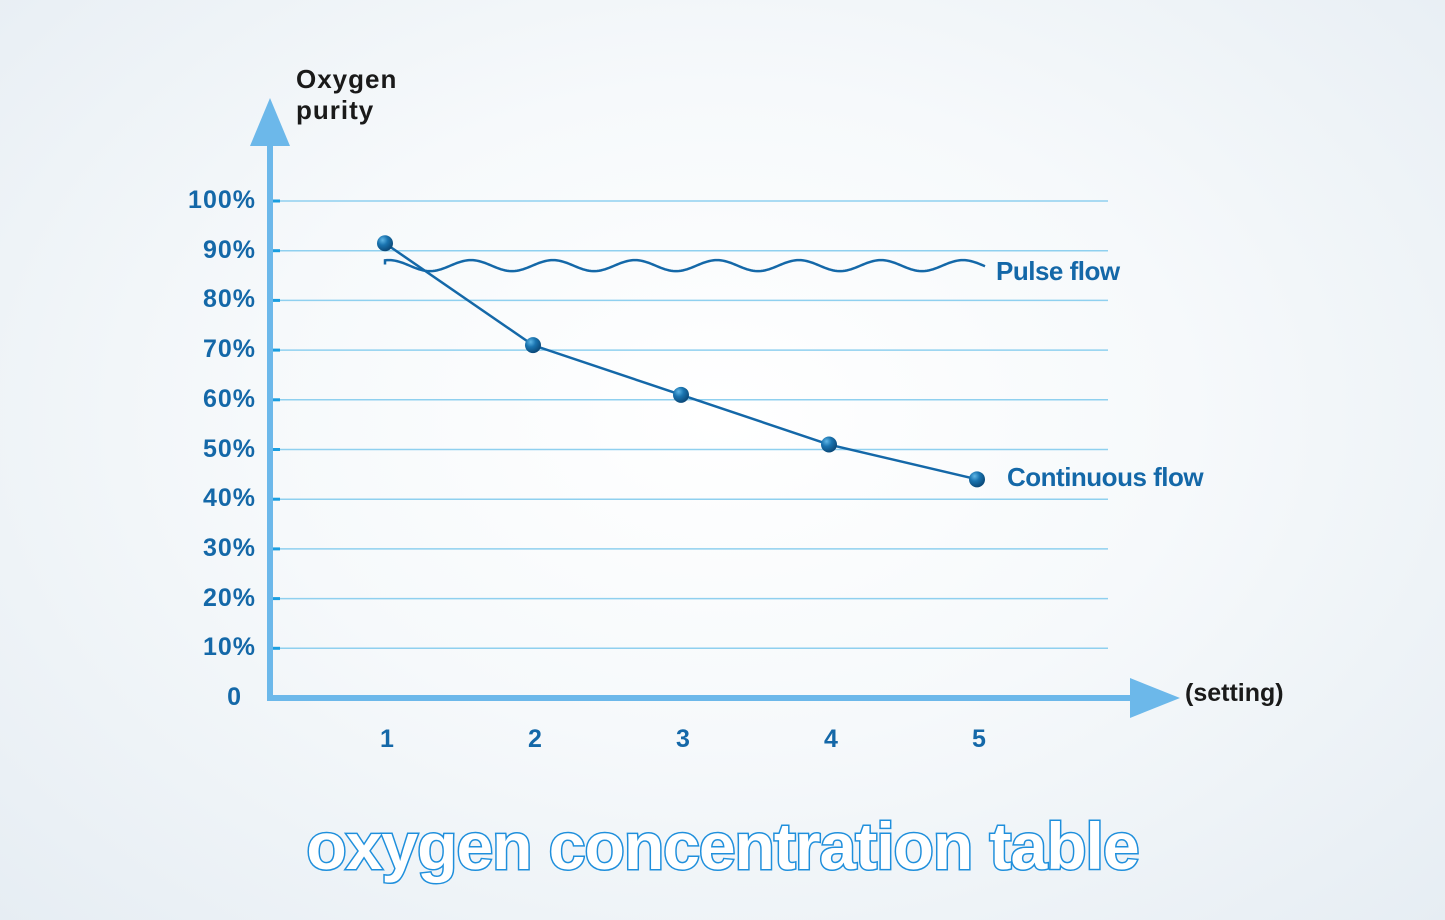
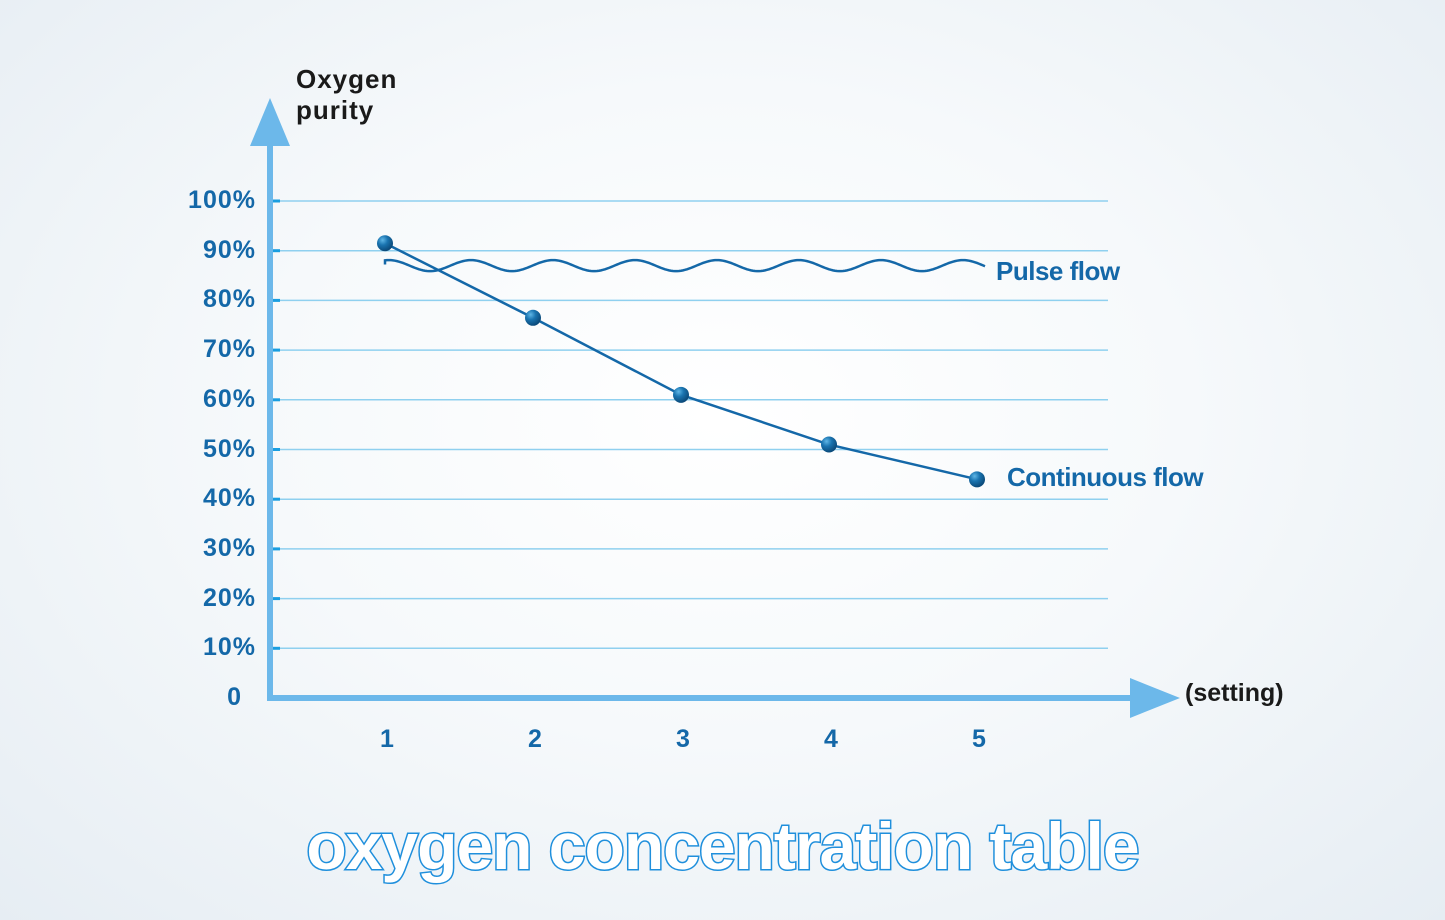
Continuous flow/2: 71% -> 76%
Pulse flow/3: 84% -> 87%
